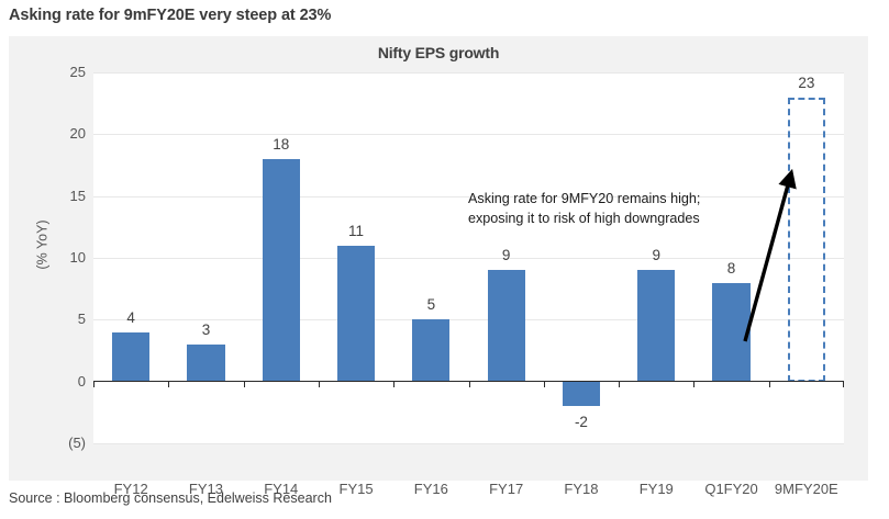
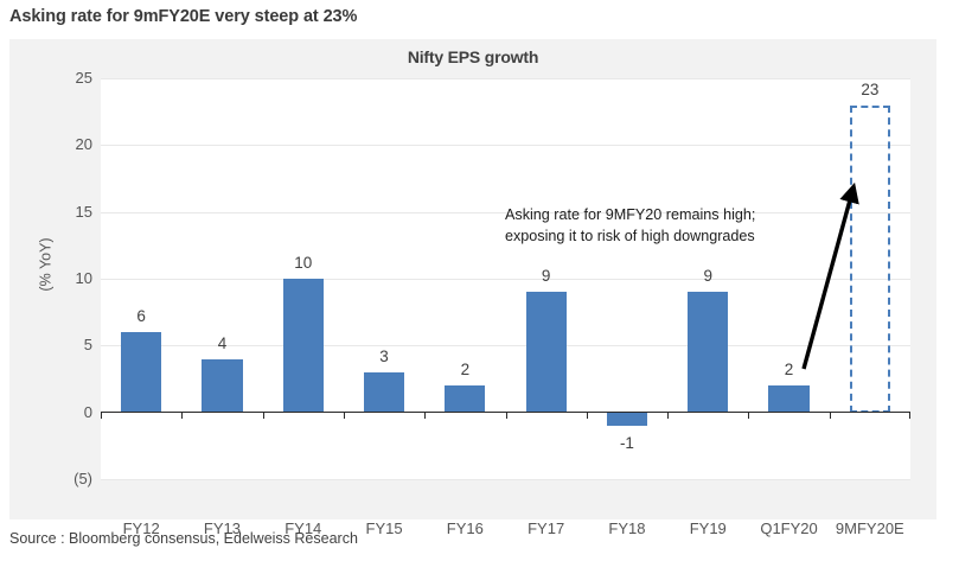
FY12: 4 -> 6
FY13: 3 -> 4
FY14: 18 -> 10
FY15: 11 -> 3
FY16: 5 -> 2
FY18: -2 -> -1
Q1FY20: 8 -> 2
